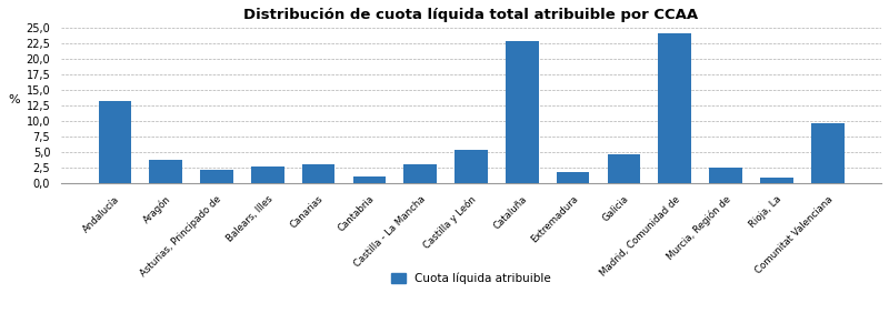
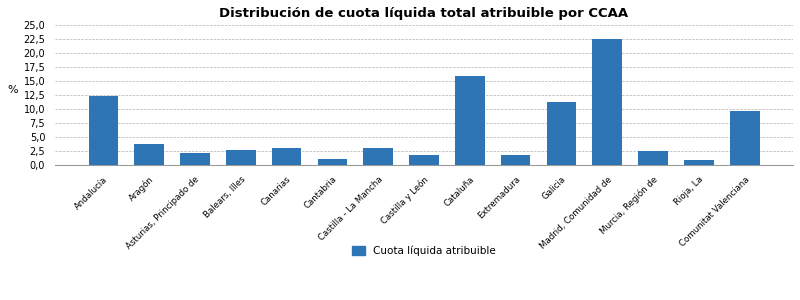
Andalucía: 13,3 -> 12,4
Castilla y León: 5,3 -> 1,8
Cataluña: 22,9 -> 16,0
Galicia: 4,6 -> 11,2
Madrid, Comunidad de: 24,1 -> 22,6
